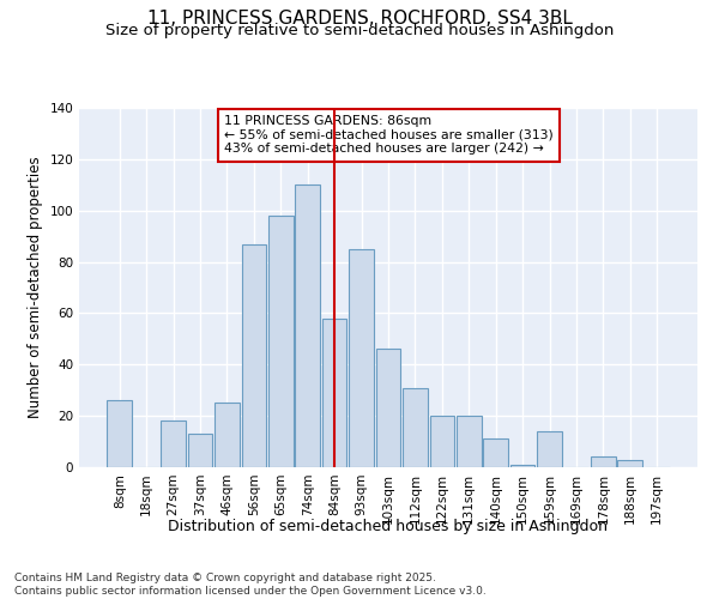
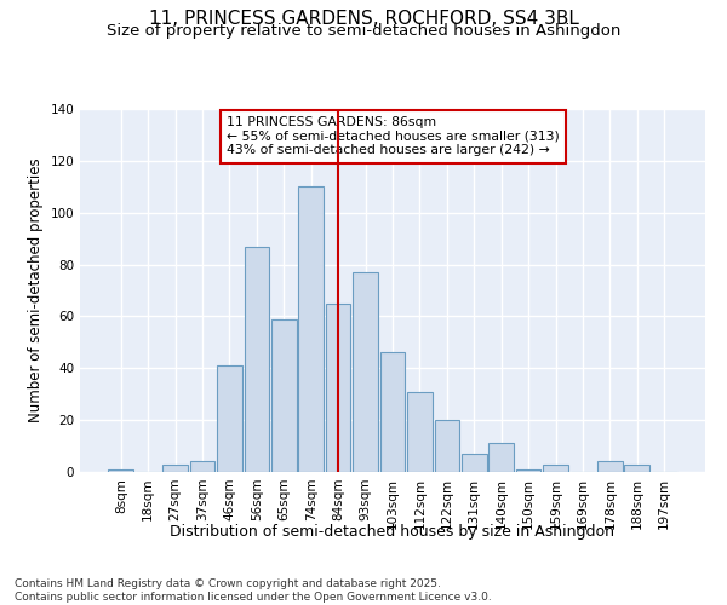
8sqm: 26 -> 1
27sqm: 18 -> 3
37sqm: 13 -> 4
46sqm: 25 -> 41
65sqm: 98 -> 59
84sqm: 58 -> 65
93sqm: 85 -> 77
131sqm: 20 -> 7
159sqm: 14 -> 3
